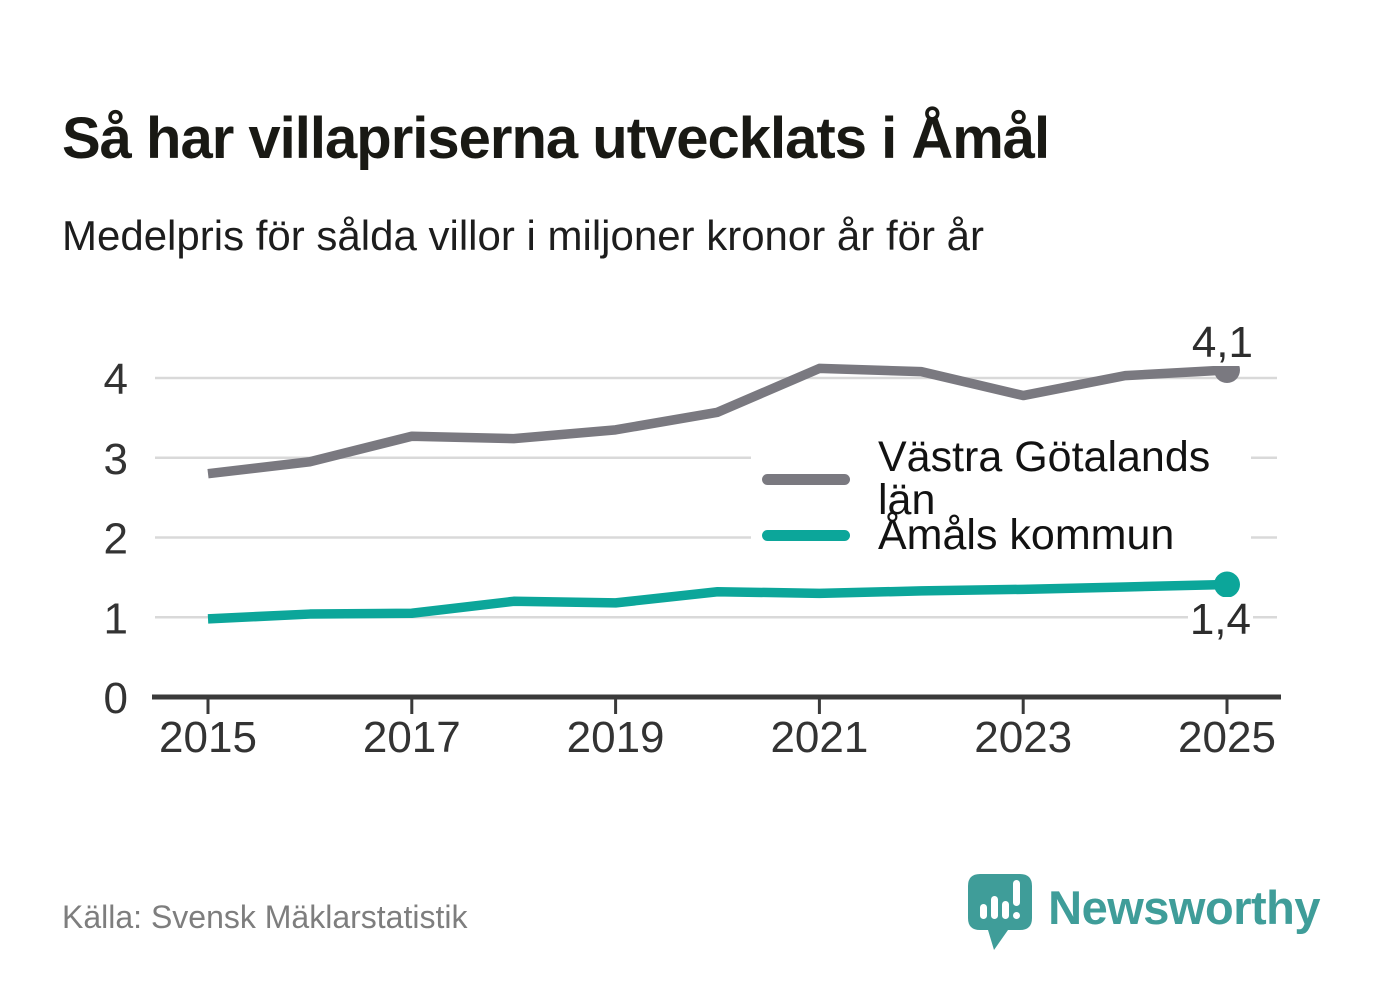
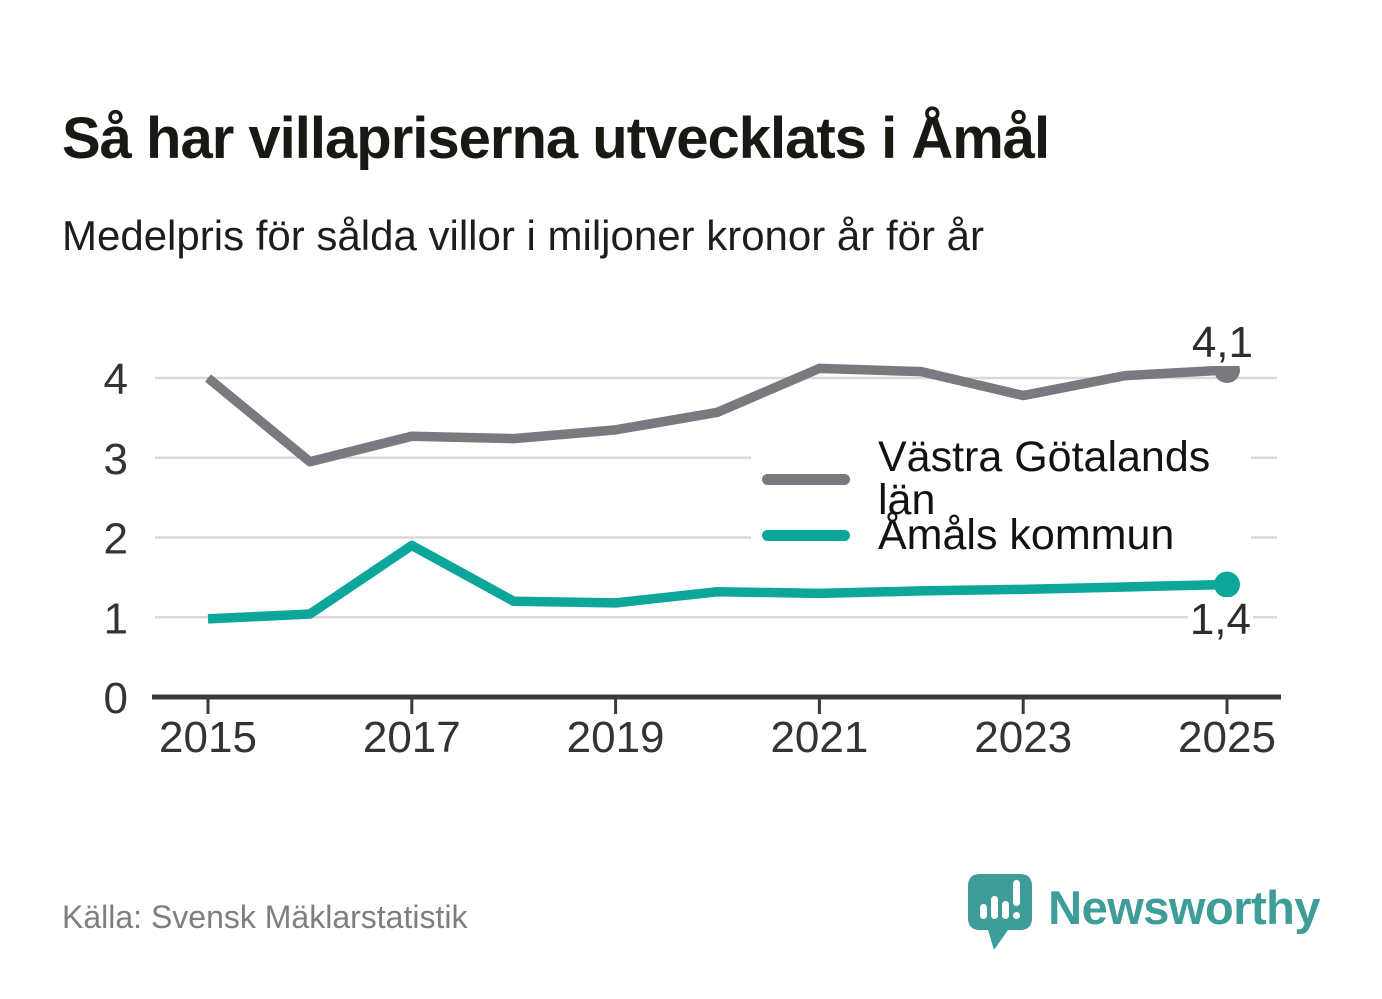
Västra Götalands län/2015: 2.8 -> 4.0
Åmåls kommun/2017: 1.1 -> 1.9
